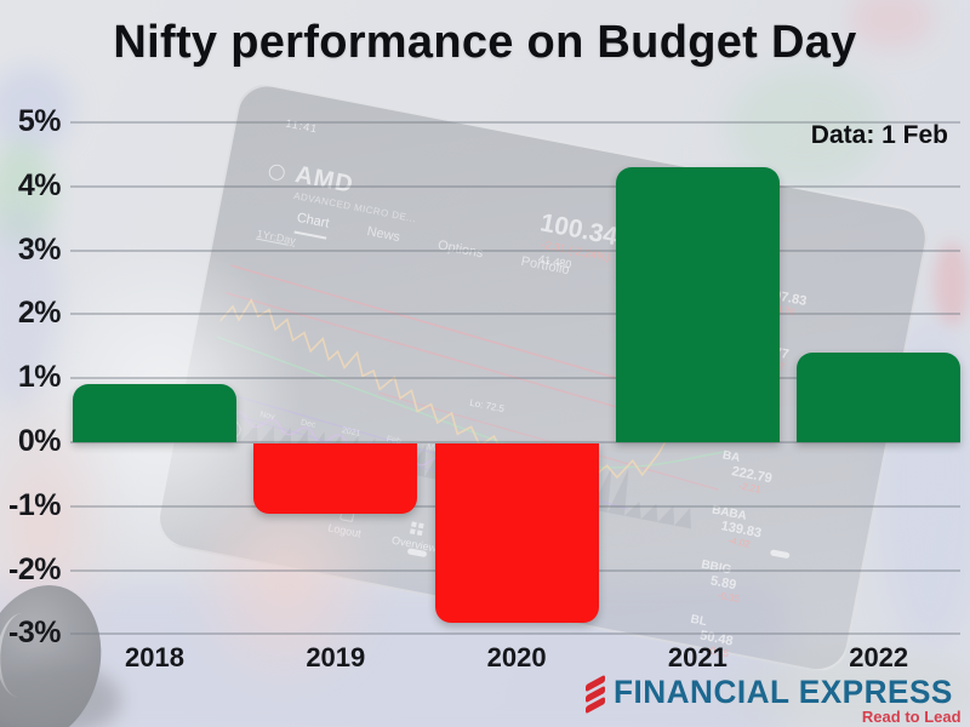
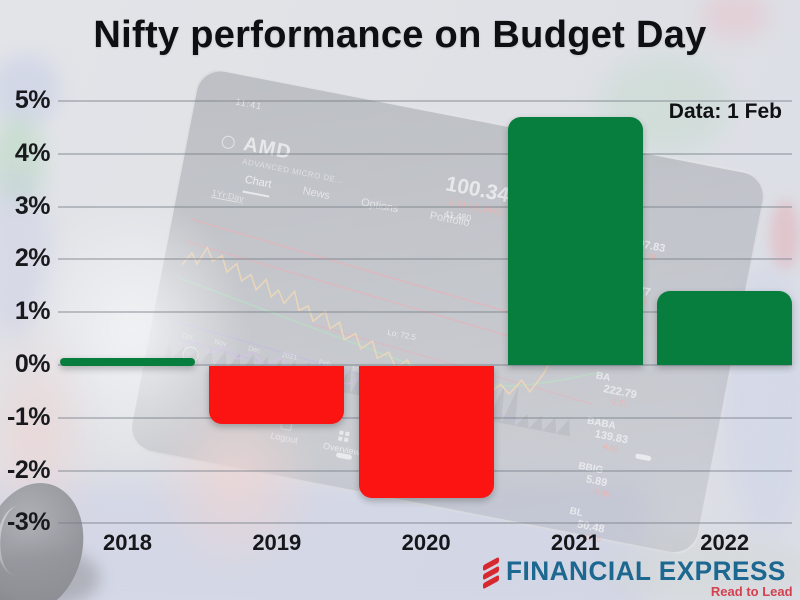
2018: 0.9% -> 0.1%
2020: -2.8% -> -2.5%
2021: 4.3% -> 4.7%
